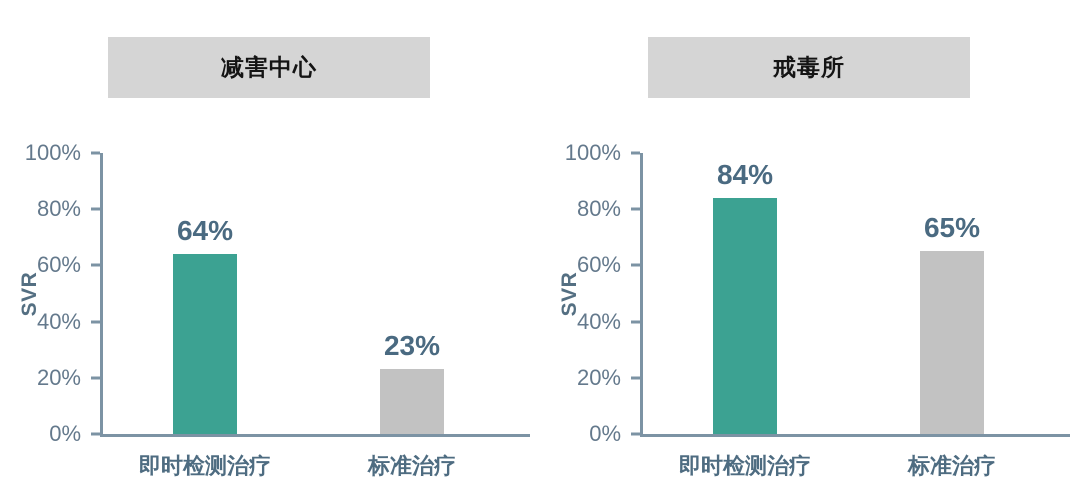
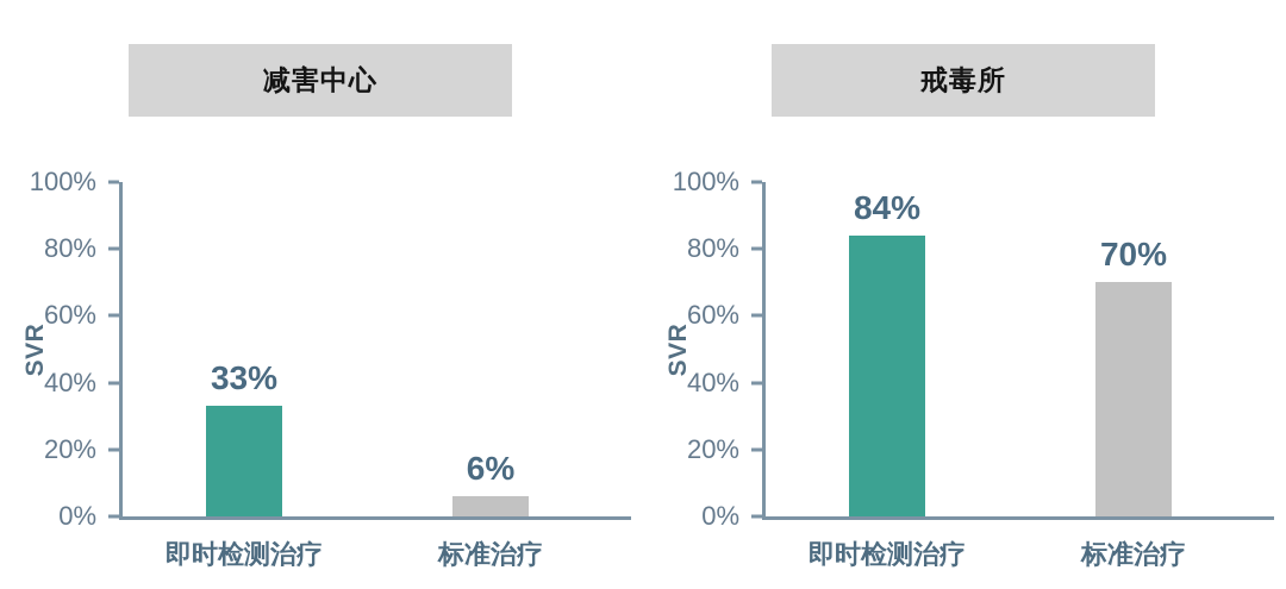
减害中心/即时检测治疗: 64% -> 33%
减害中心/标准治疗: 23% -> 6%
戒毒所/标准治疗: 65% -> 70%
